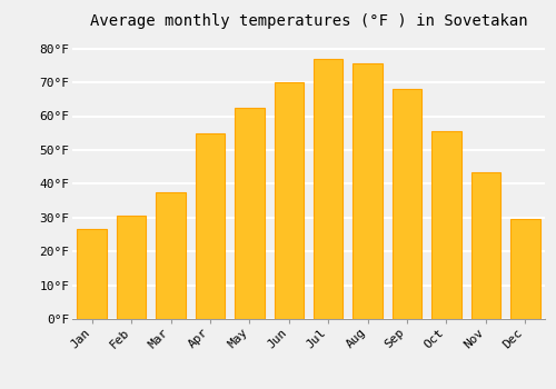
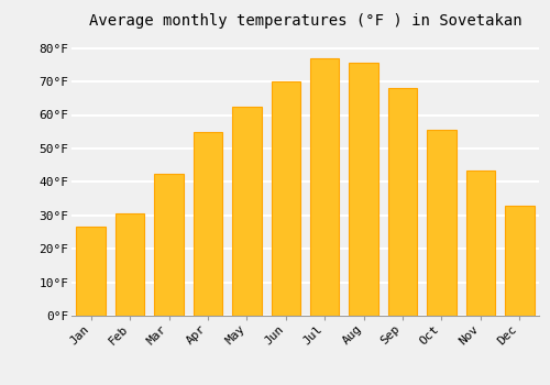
Mar: 37.5°F -> 42.5°F
Dec: 29.5°F -> 33.0°F
